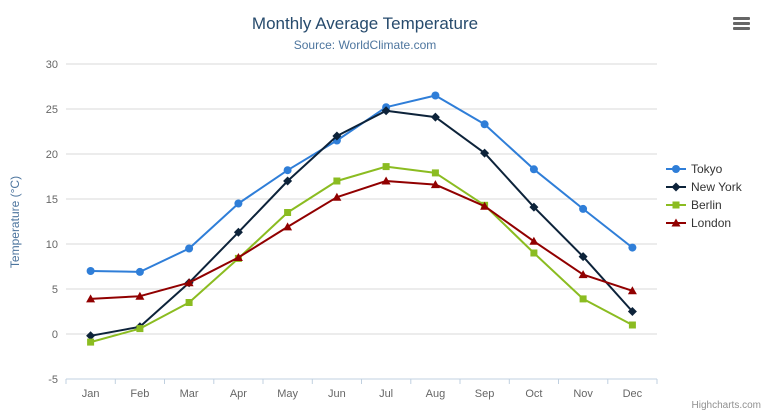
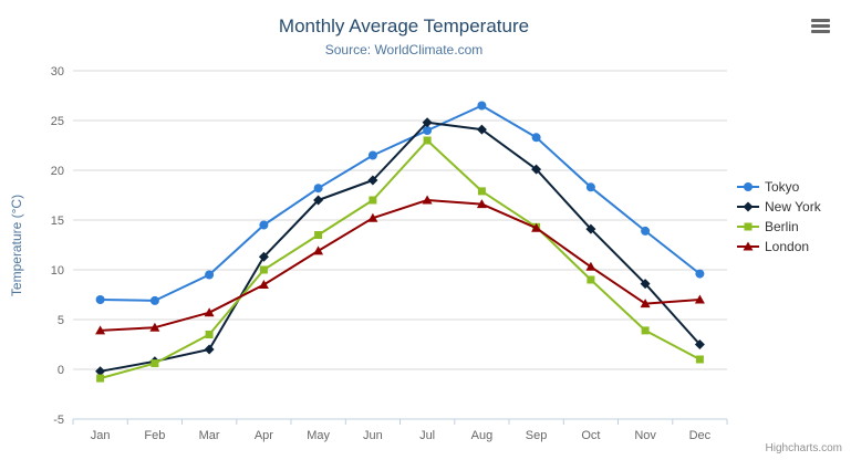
New York/Mar: 6 -> 2
Berlin/Apr: 8 -> 10
New York/Jun: 22 -> 19
Tokyo/Jul: 25 -> 24
Berlin/Jul: 19 -> 23
London/Dec: 5 -> 7
